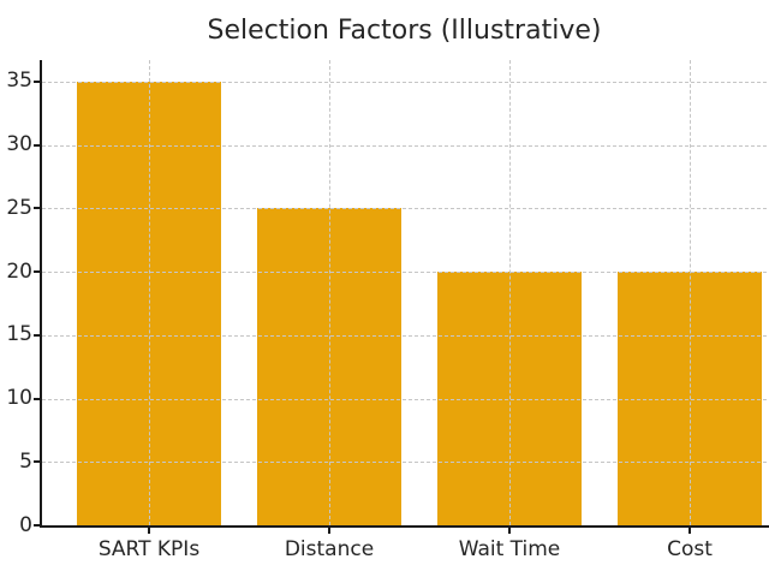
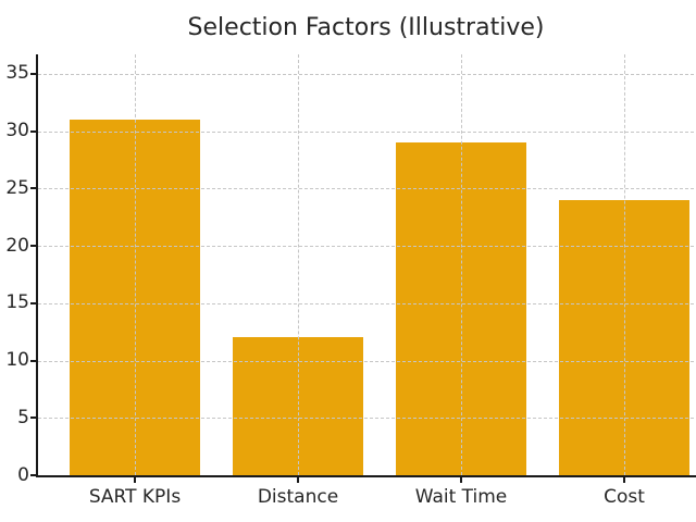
SART KPIs: 35 -> 31
Distance: 25 -> 12
Wait Time: 20 -> 29
Cost: 20 -> 24
